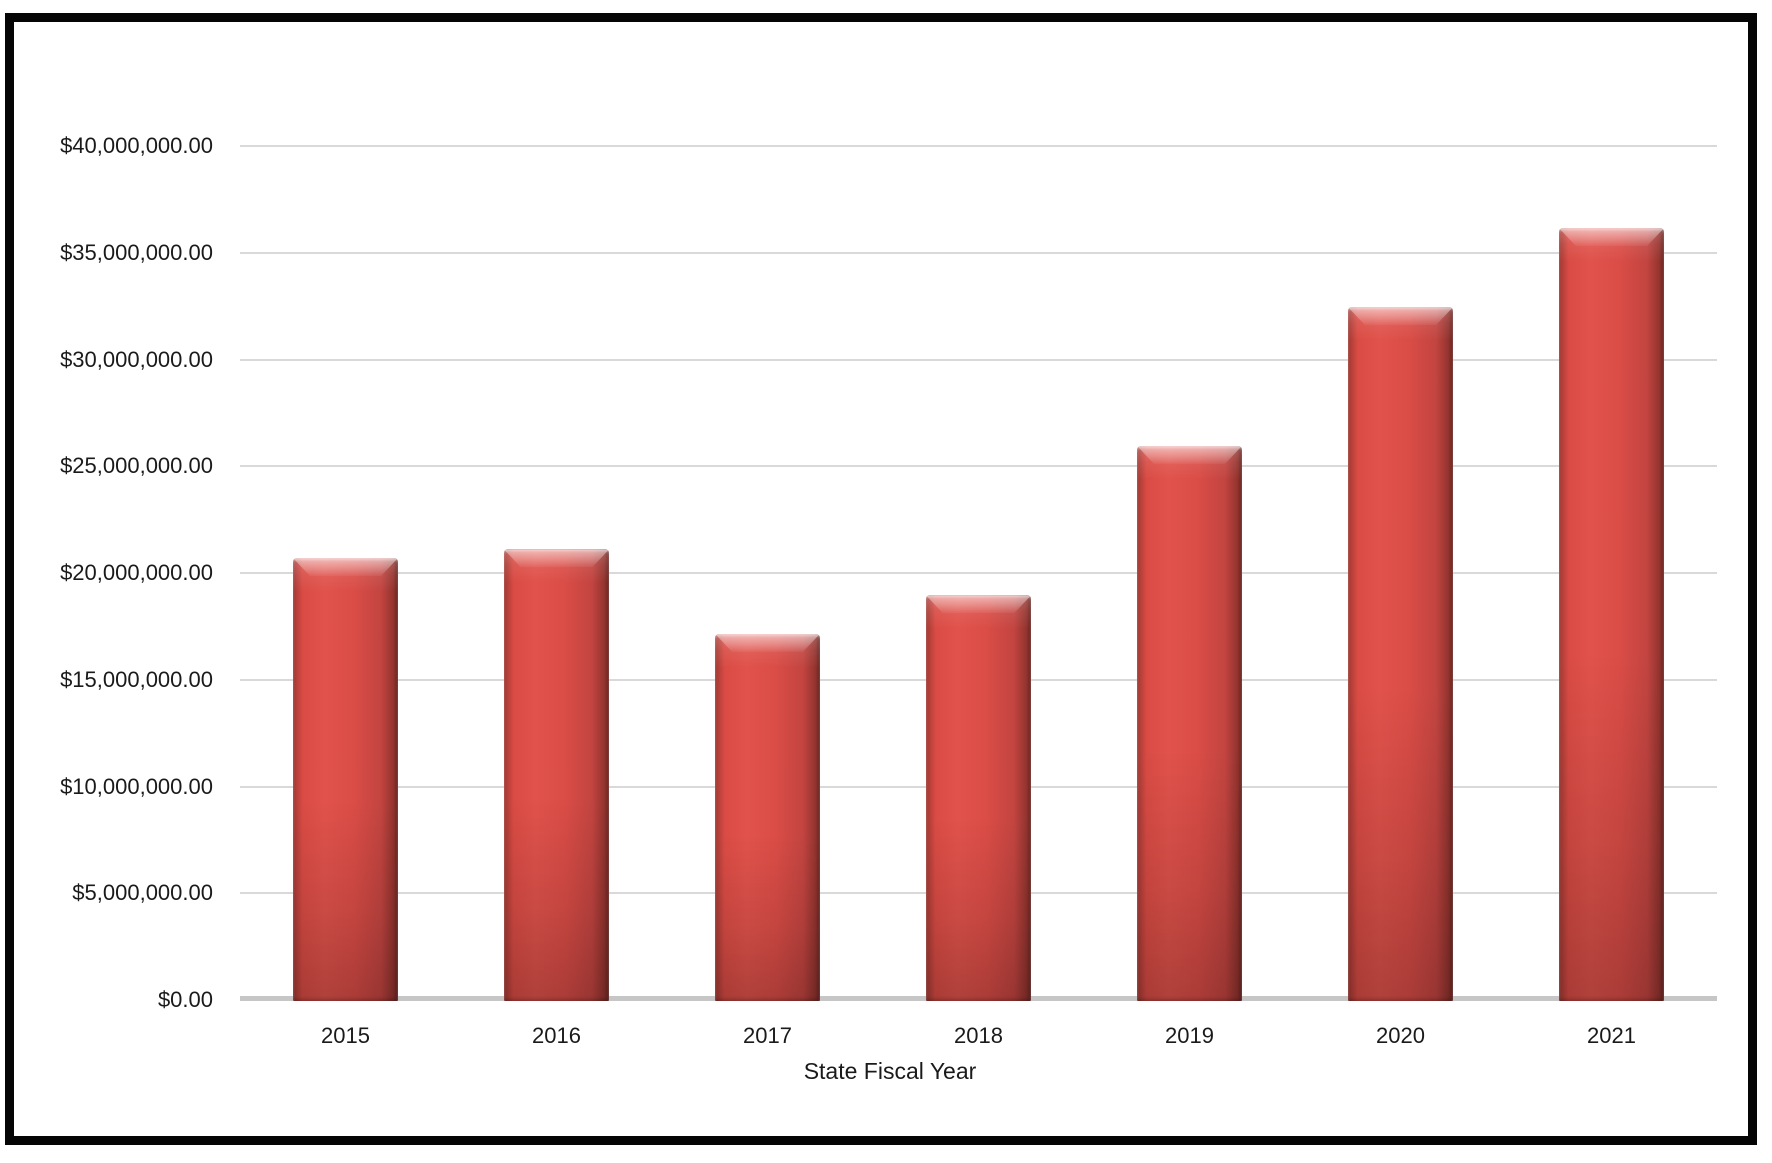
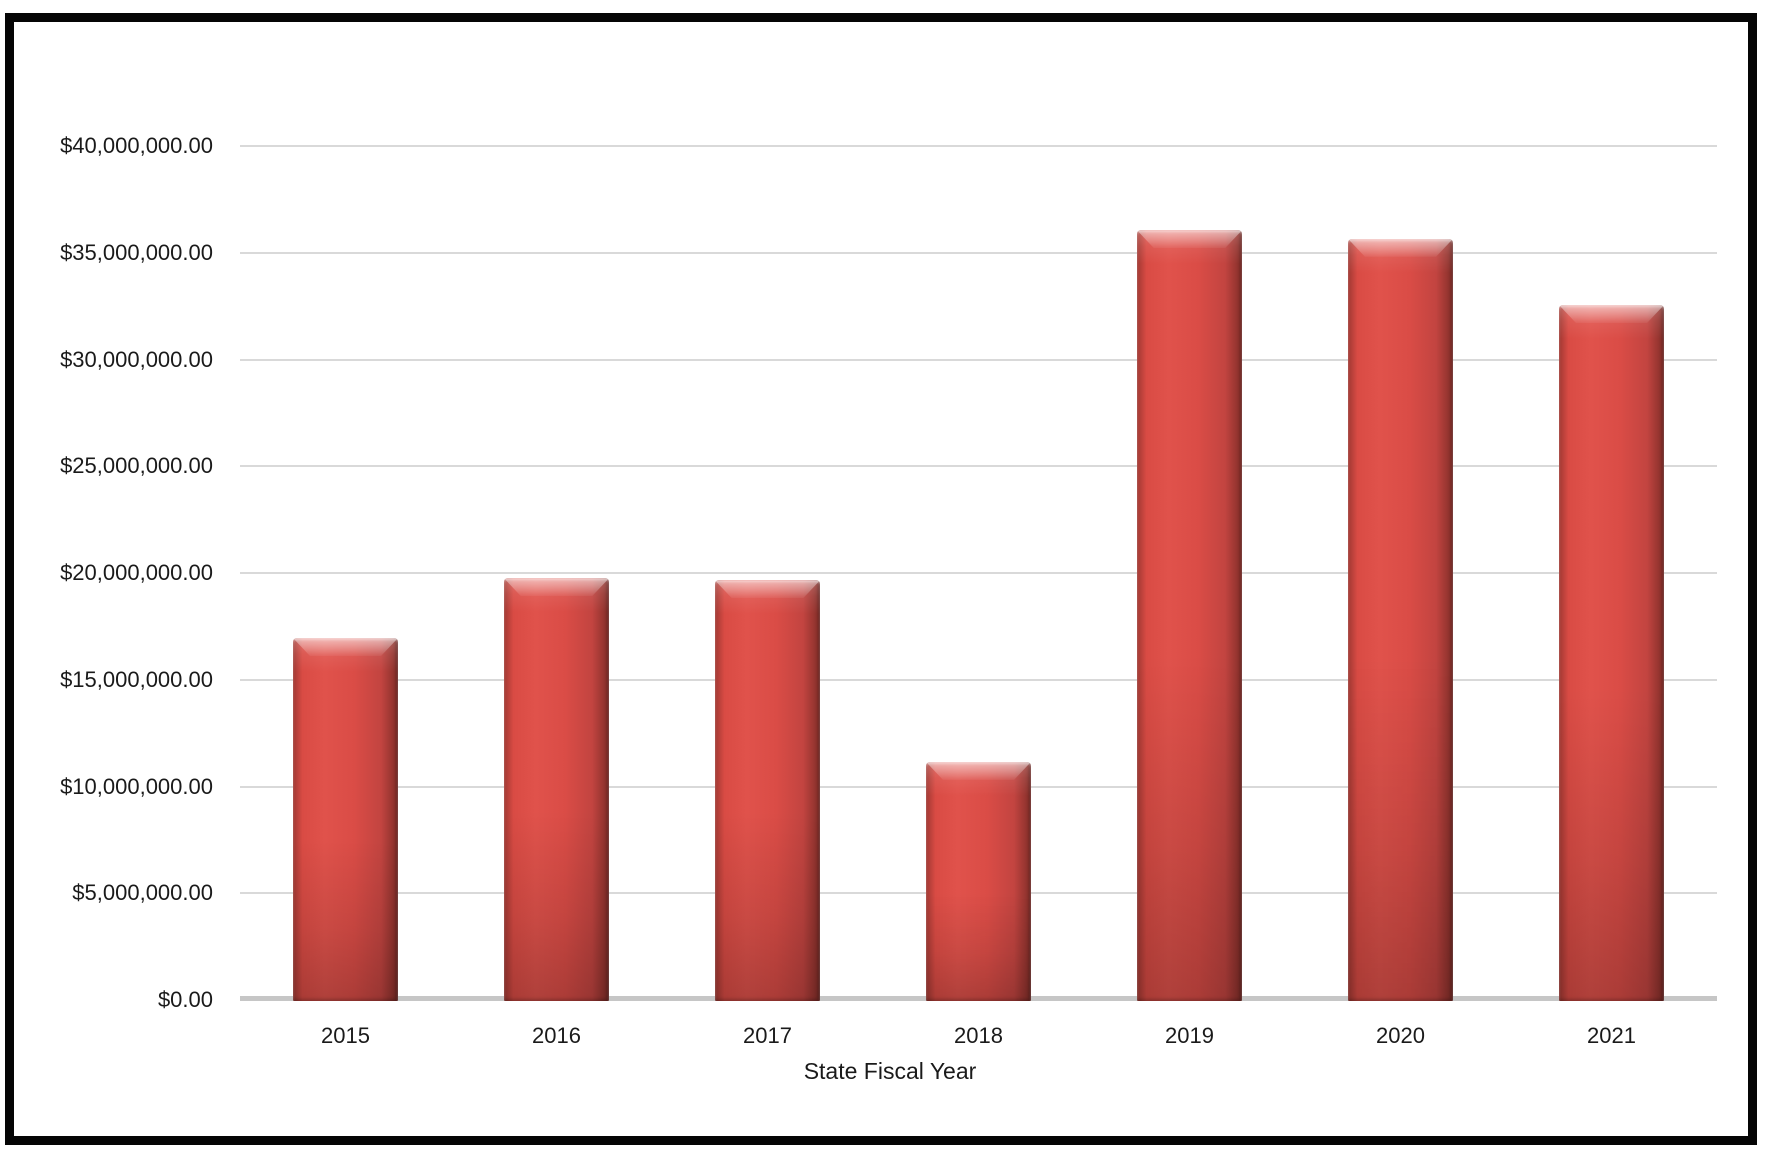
2015: $20800000 -> $17000000
2016: $21200000 -> $19800000
2017: $17200000 -> $19700000
2018: $19000000 -> $11200000
2019: $26000000 -> $36100000
2020: $32500000 -> $35700000
2021: $36200000 -> $32600000
